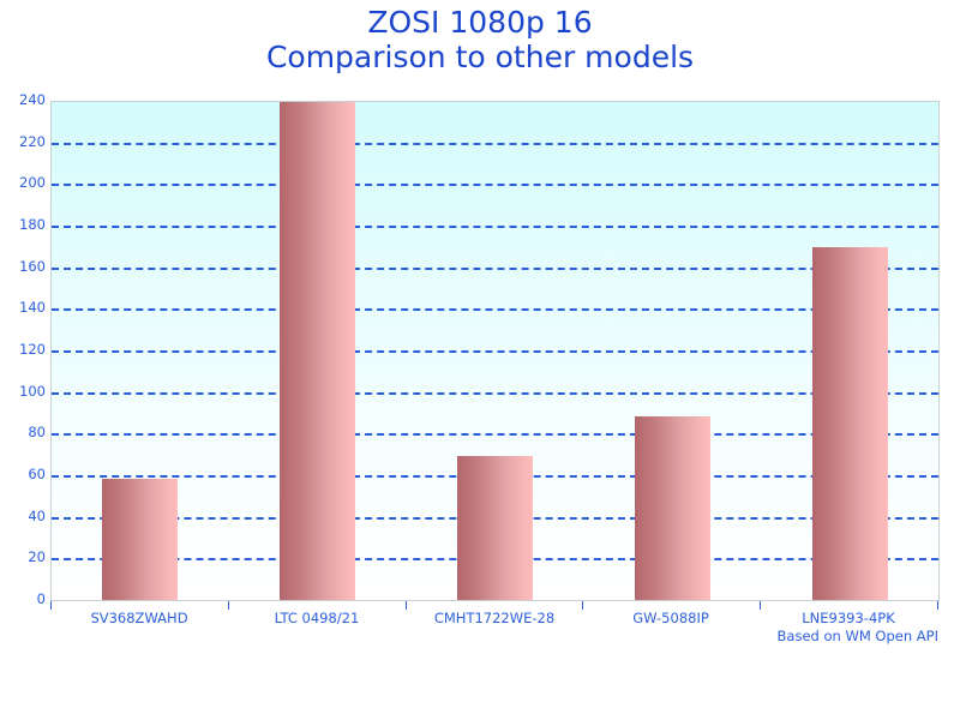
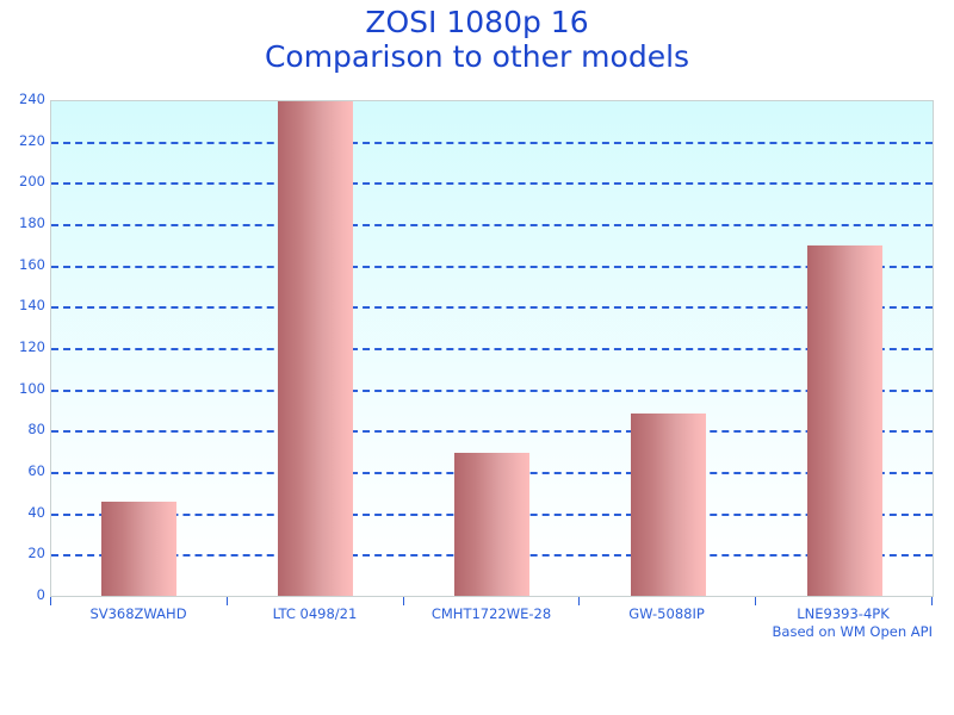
SV368ZWAHD: 59 -> 46
